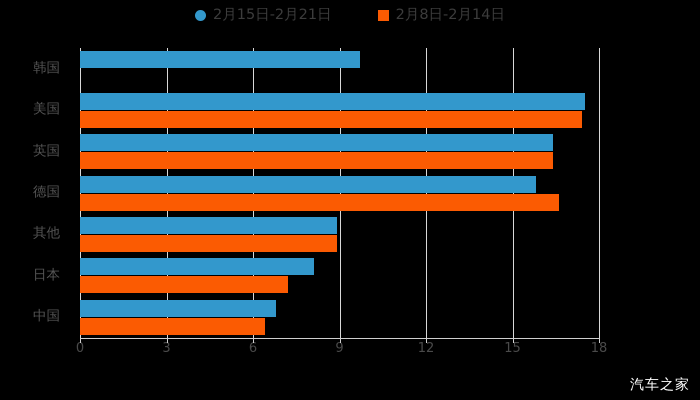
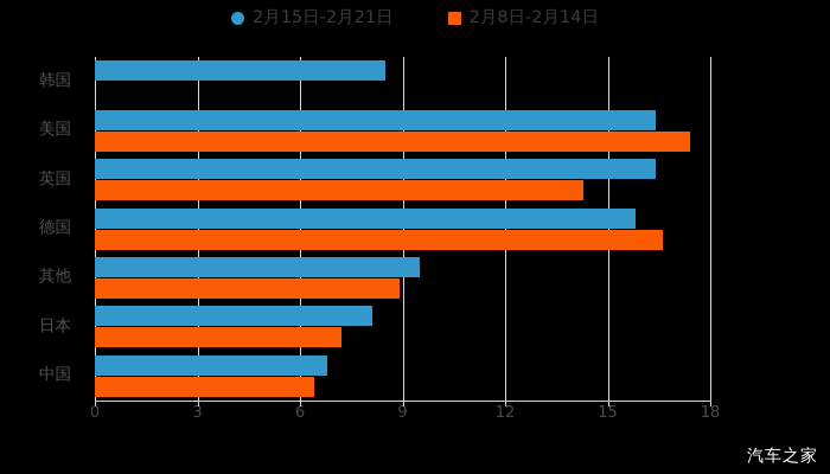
2月15日-2月21日/韩国: 9.7 -> 8.5
2月15日-2月21日/美国: 17.5 -> 16.4
2月8日-2月14日/英国: 16.4 -> 14.3
2月15日-2月21日/其他: 8.9 -> 9.5
